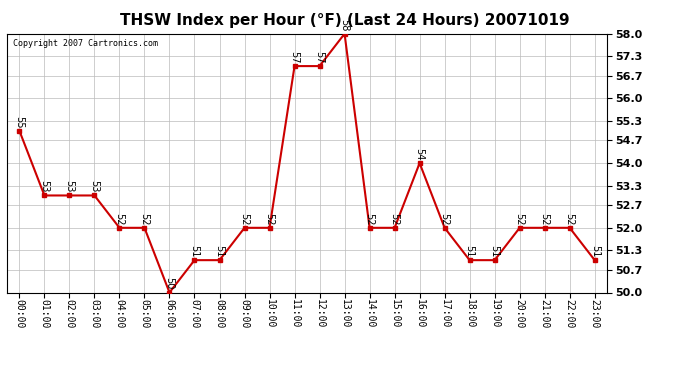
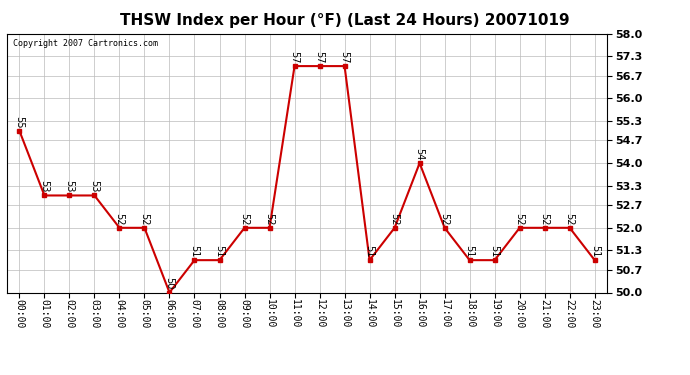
13:00: 58 -> 57
14:00: 52 -> 51
